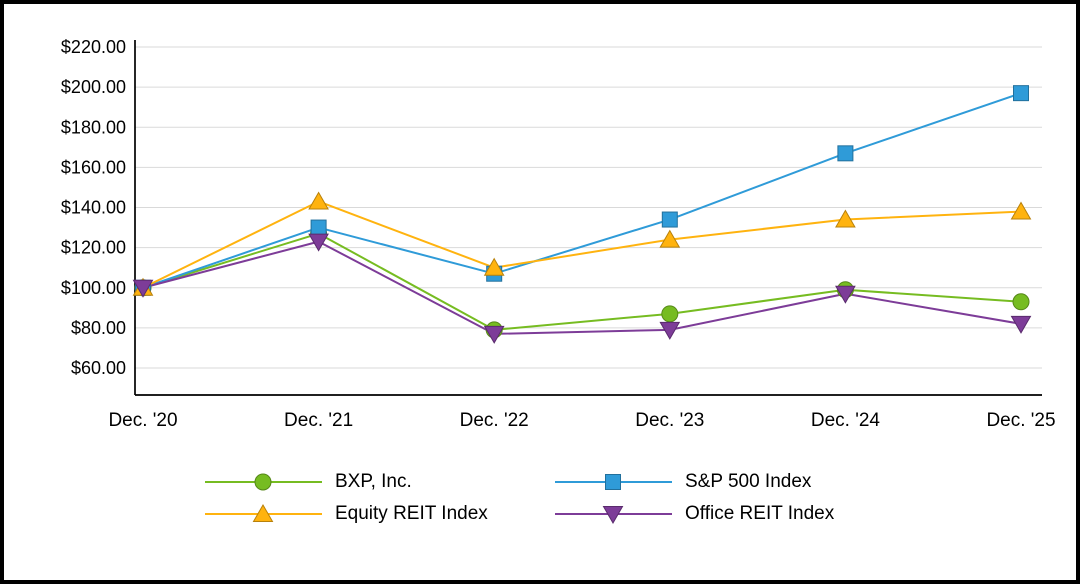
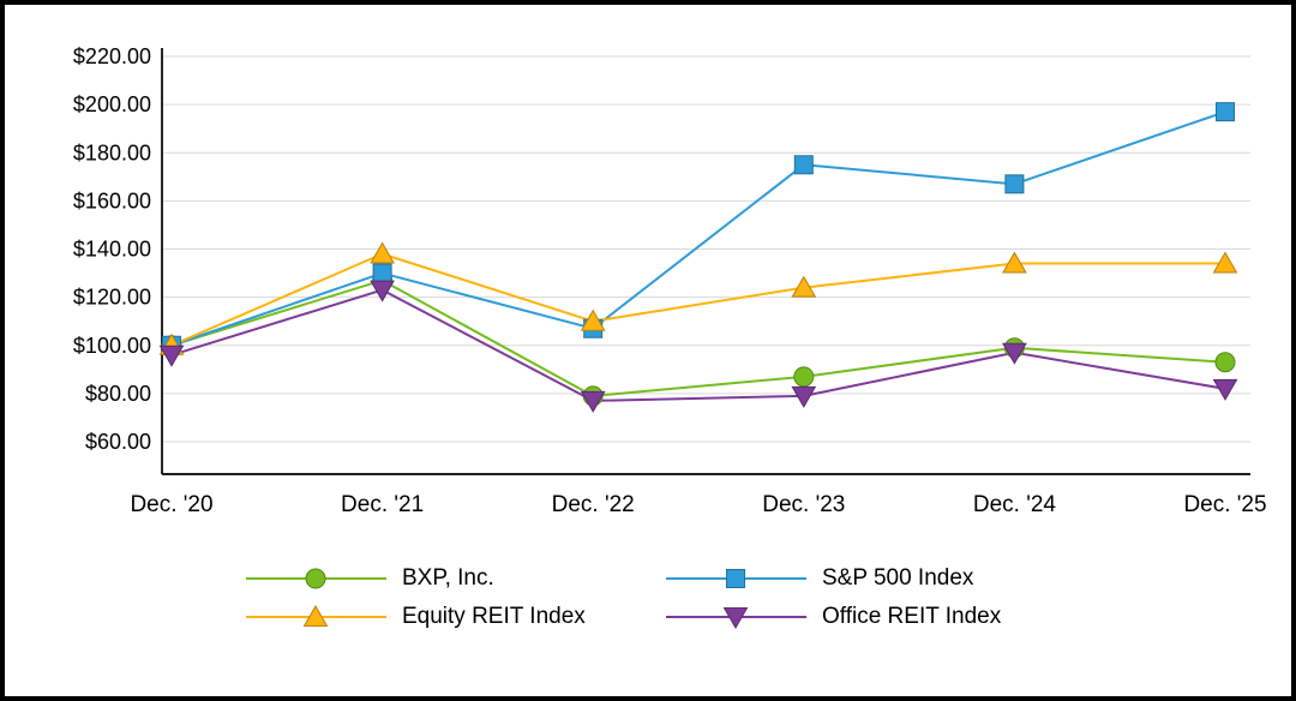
Office REIT Index/Dec. '20: $100 -> $96
Equity REIT Index/Dec. '21: $143 -> $138
S&P 500 Index/Dec. '23: $134 -> $175
Equity REIT Index/Dec. '25: $138 -> $134
